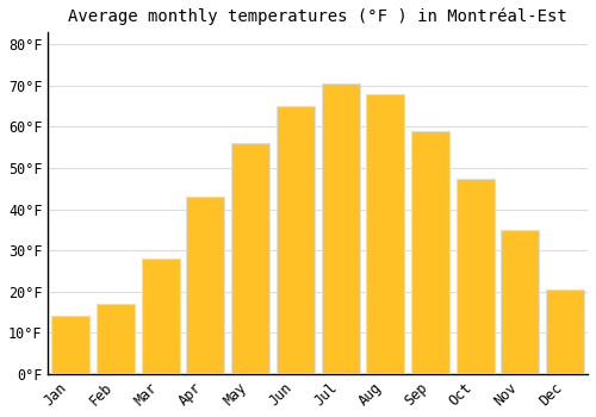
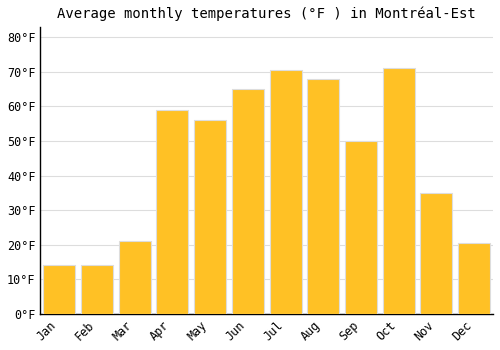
Feb: 17.0°F -> 14.0°F
Mar: 28.0°F -> 21.0°F
Apr: 43.0°F -> 59.0°F
Sep: 59.0°F -> 50.0°F
Oct: 47.5°F -> 71.0°F
